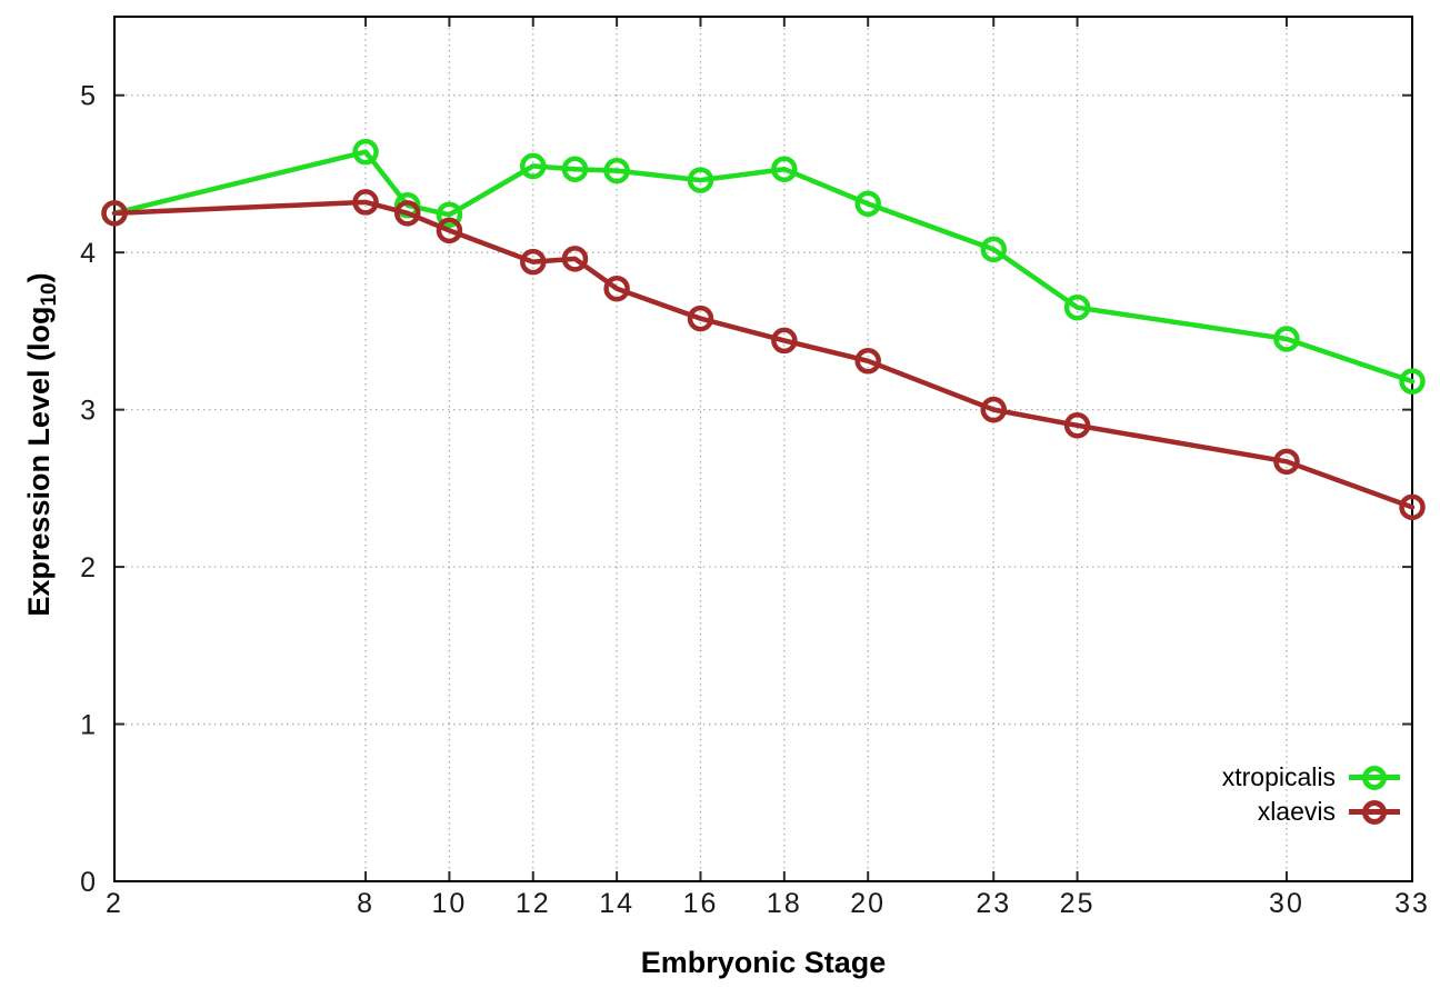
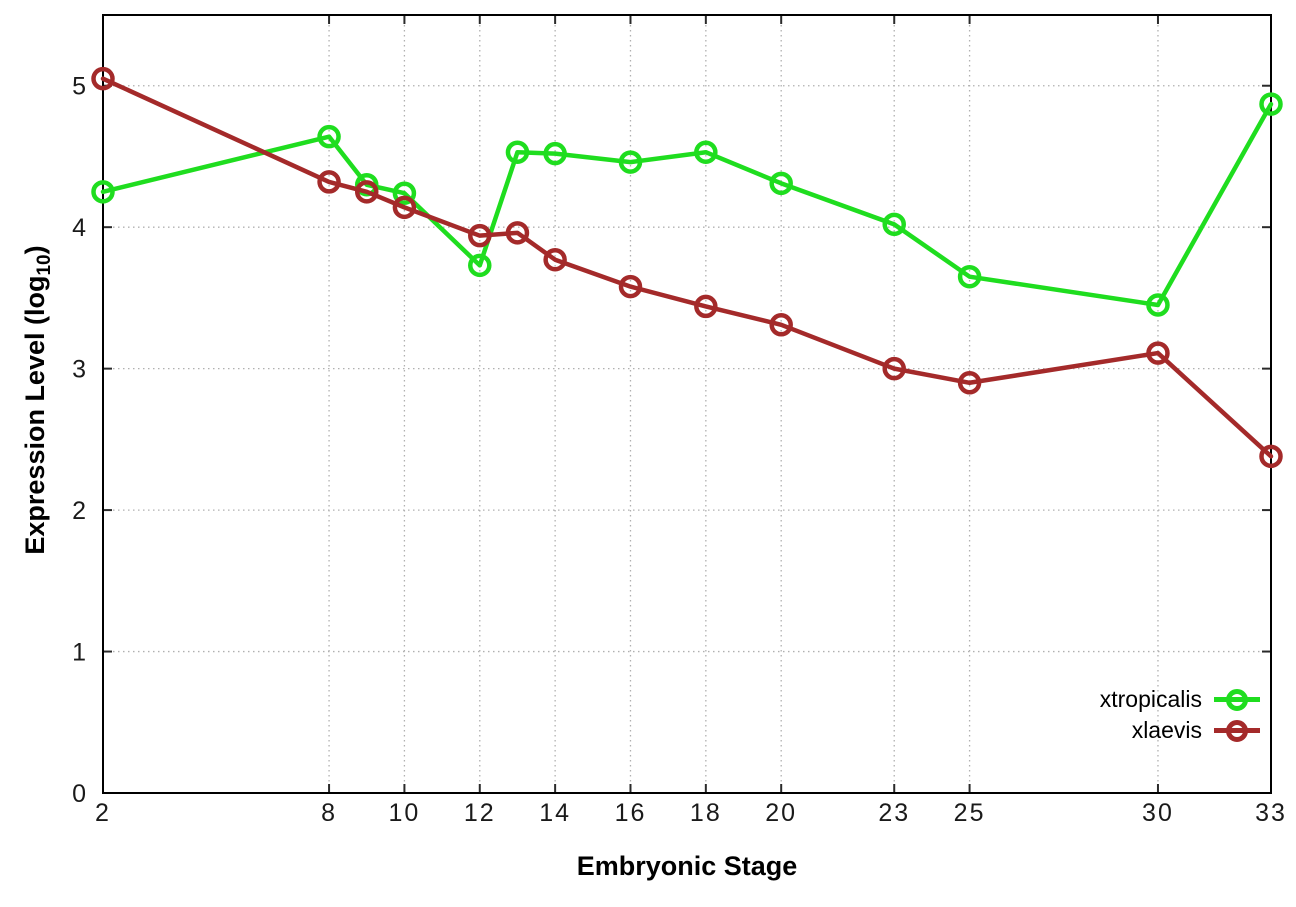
xlaevis/2: 4.25 -> 5.05
xtropicalis/12: 4.55 -> 3.73
xlaevis/30: 2.67 -> 3.11
xtropicalis/33: 3.18 -> 4.87
